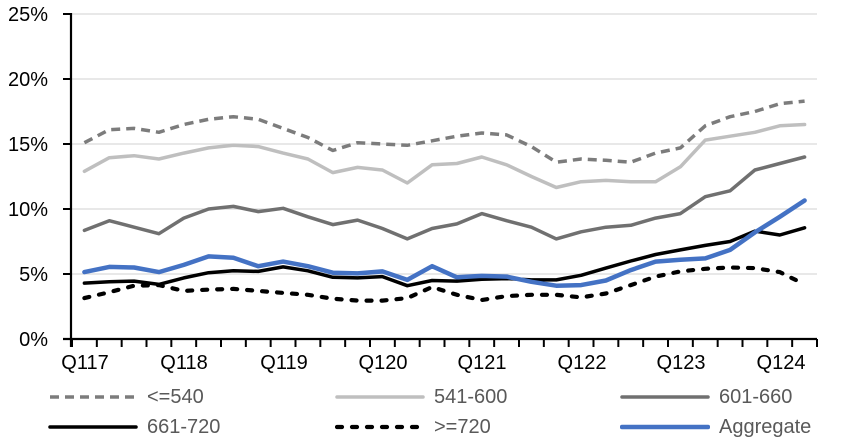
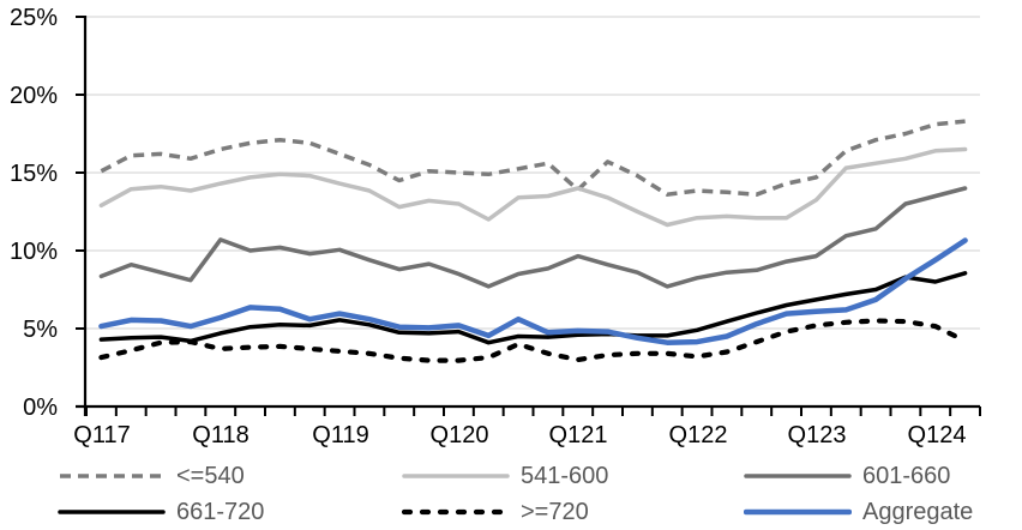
601-660/Q118: 9.3% -> 10.7%
<=540/Q121: 15.8% -> 13.9%
